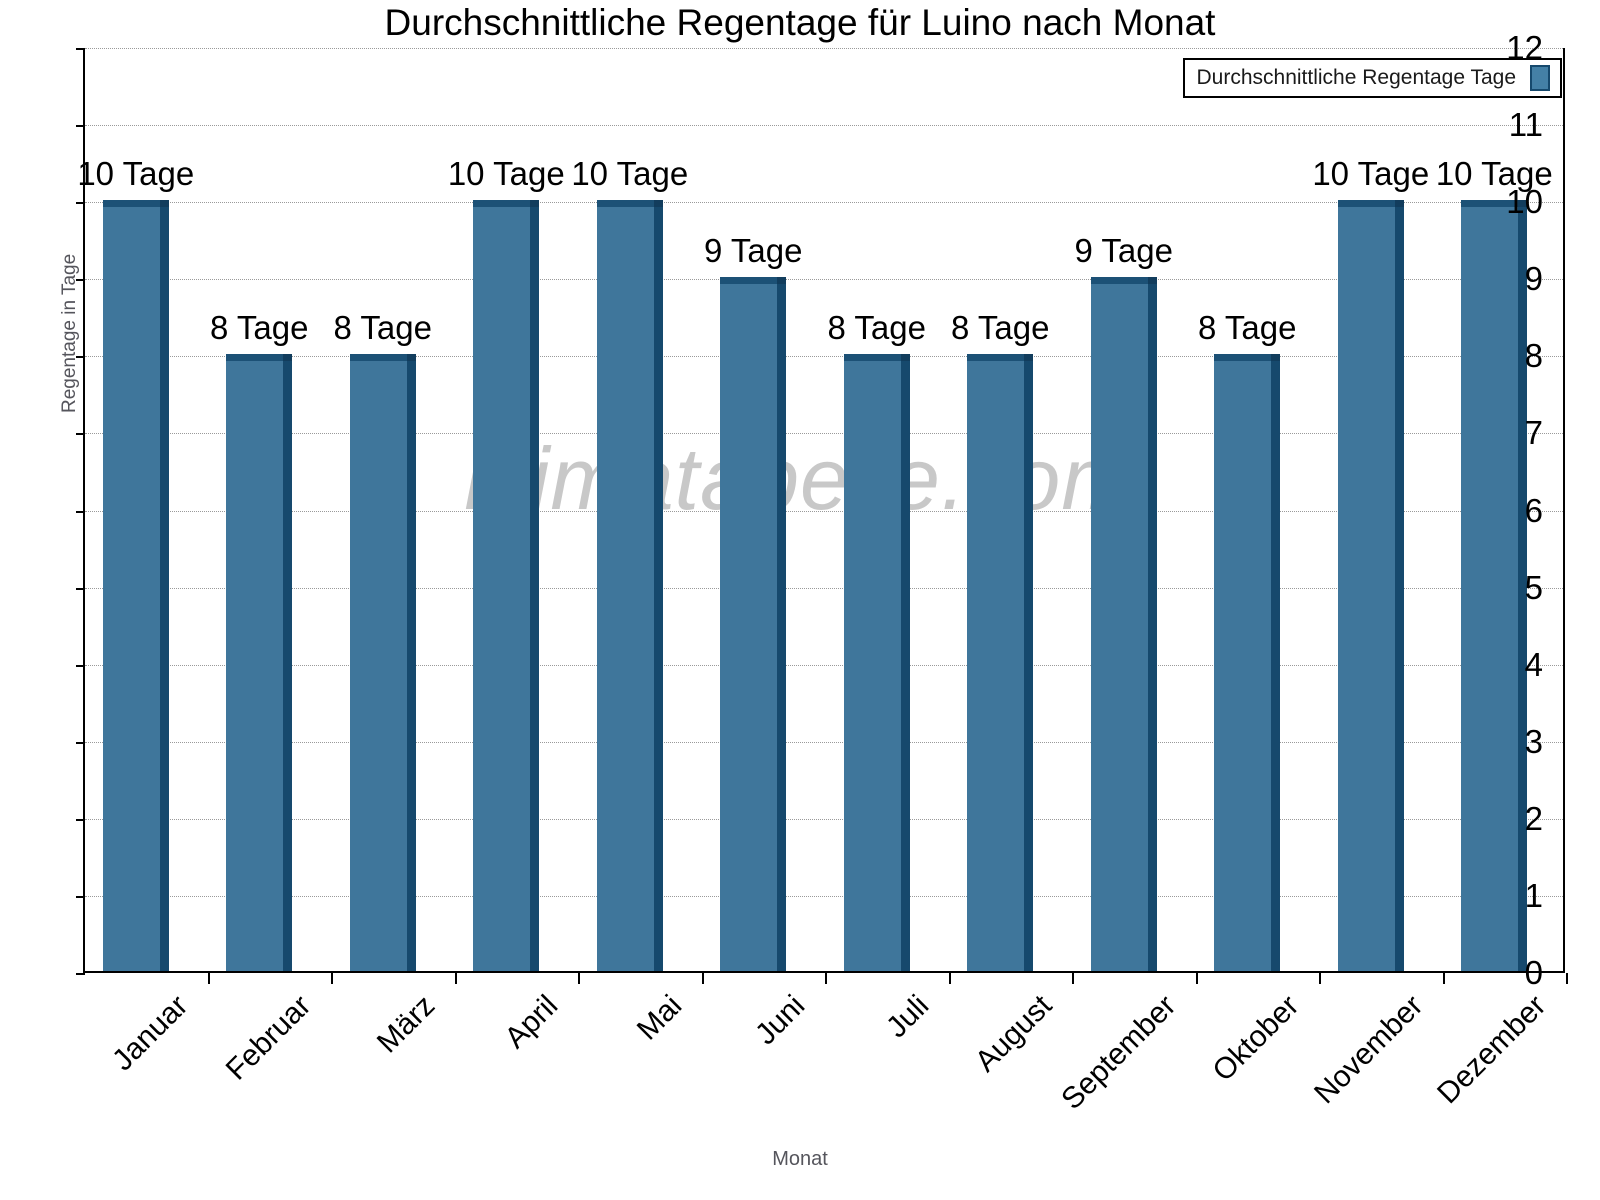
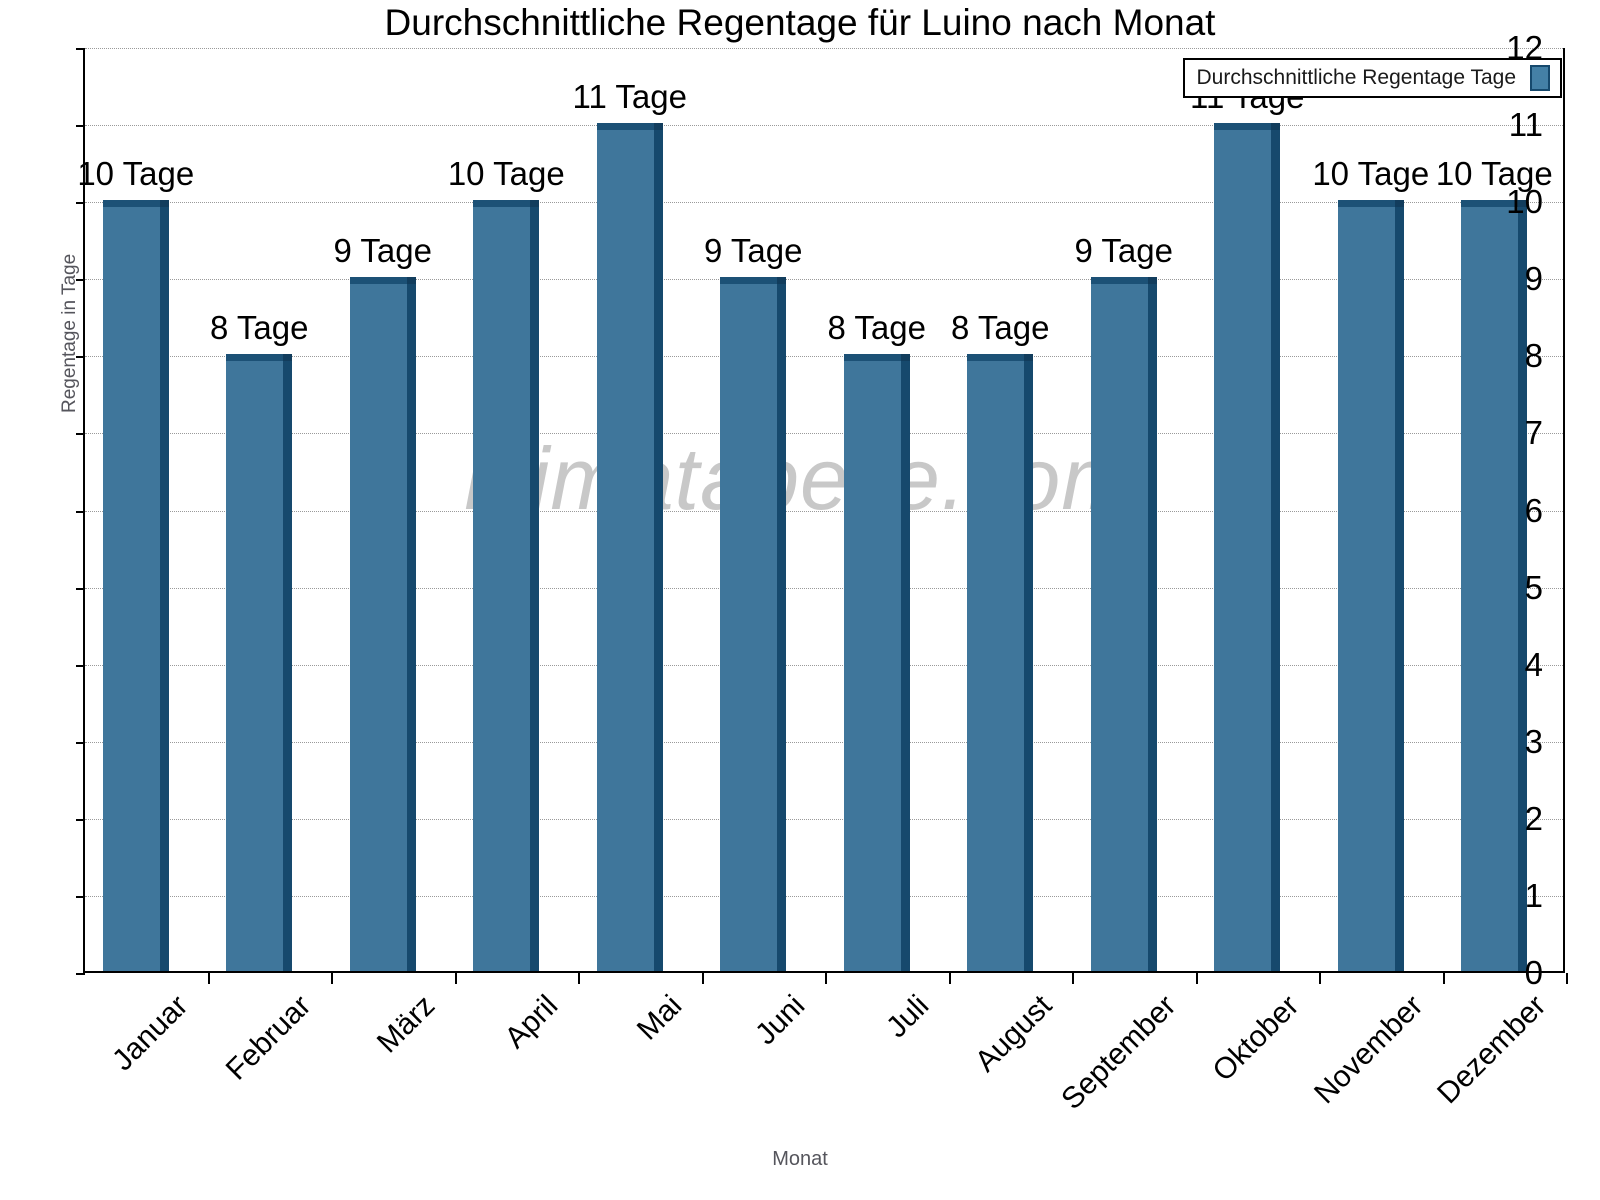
März: 8 -> 9
Mai: 10 -> 11
Oktober: 8 -> 11
